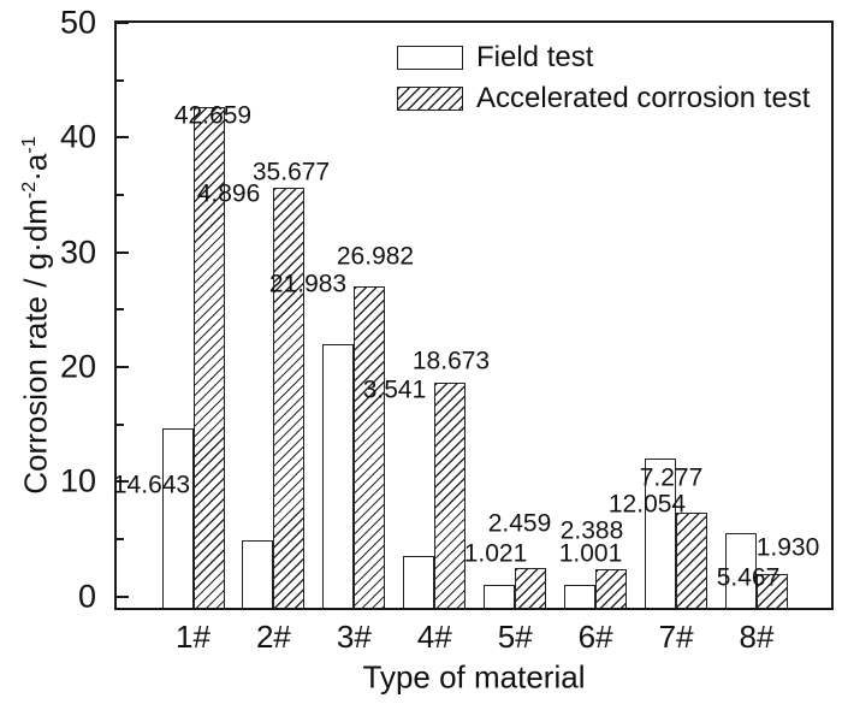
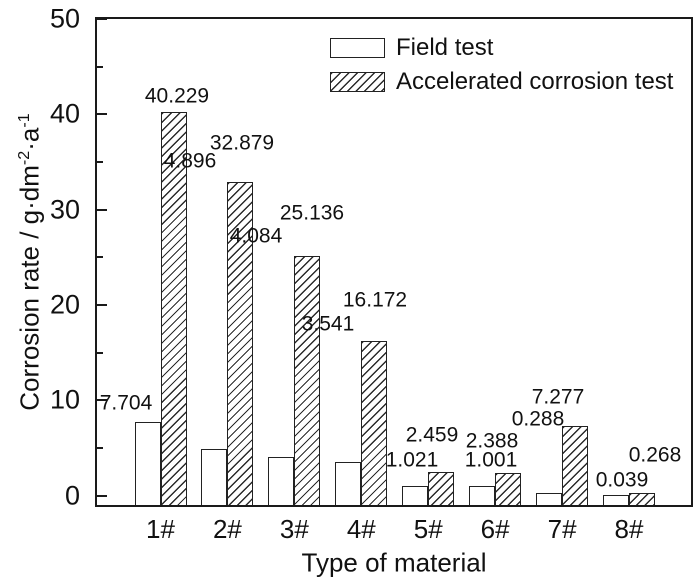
Field test/1#: 14.643 -> 7.704
Accelerated corrosion test/1#: 42.659 -> 40.229
Accelerated corrosion test/2#: 35.677 -> 32.879
Field test/3#: 21.983 -> 4.084
Accelerated corrosion test/3#: 26.982 -> 25.136
Accelerated corrosion test/4#: 18.673 -> 16.172
Field test/7#: 12.054 -> 0.288
Field test/8#: 5.467 -> 0.039
Accelerated corrosion test/8#: 1.930 -> 0.268
